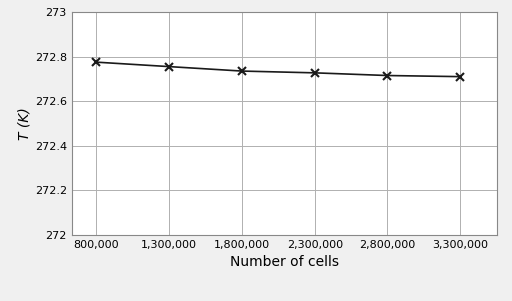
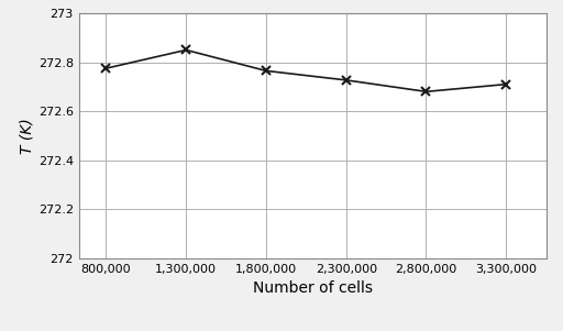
1,300,000: 272.755 -> 272.850
1,800,000: 272.735 -> 272.765
2,800,000: 272.715 -> 272.680
